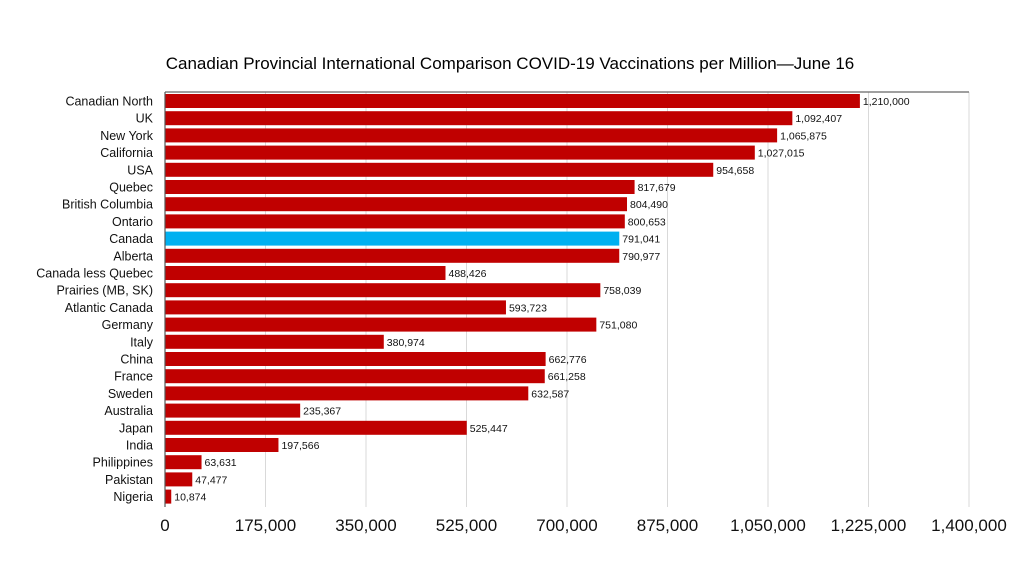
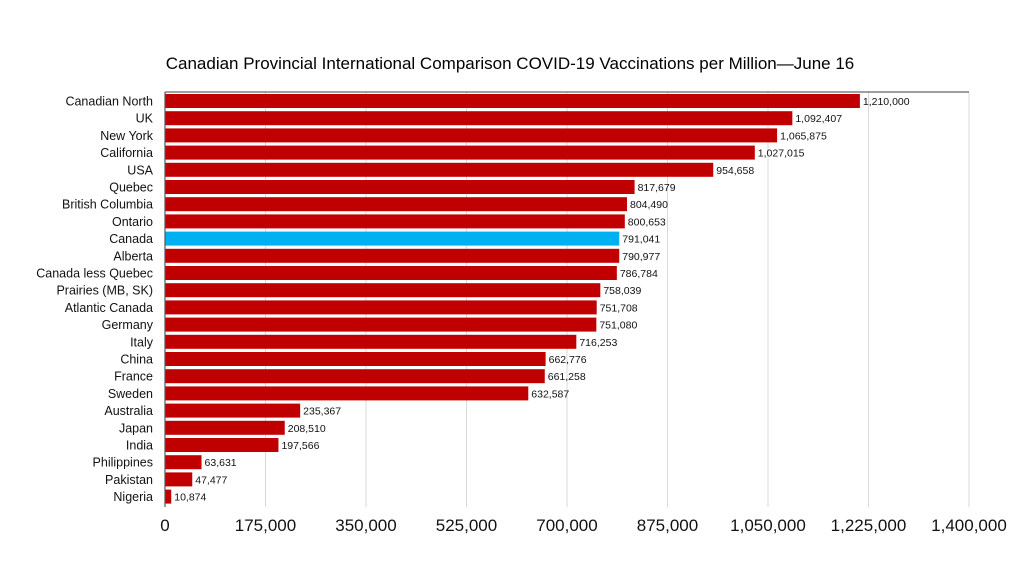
Canada less Quebec: 488,426 -> 786,784
Atlantic Canada: 593,723 -> 751,708
Italy: 380,974 -> 716,253
Japan: 525,447 -> 208,510
